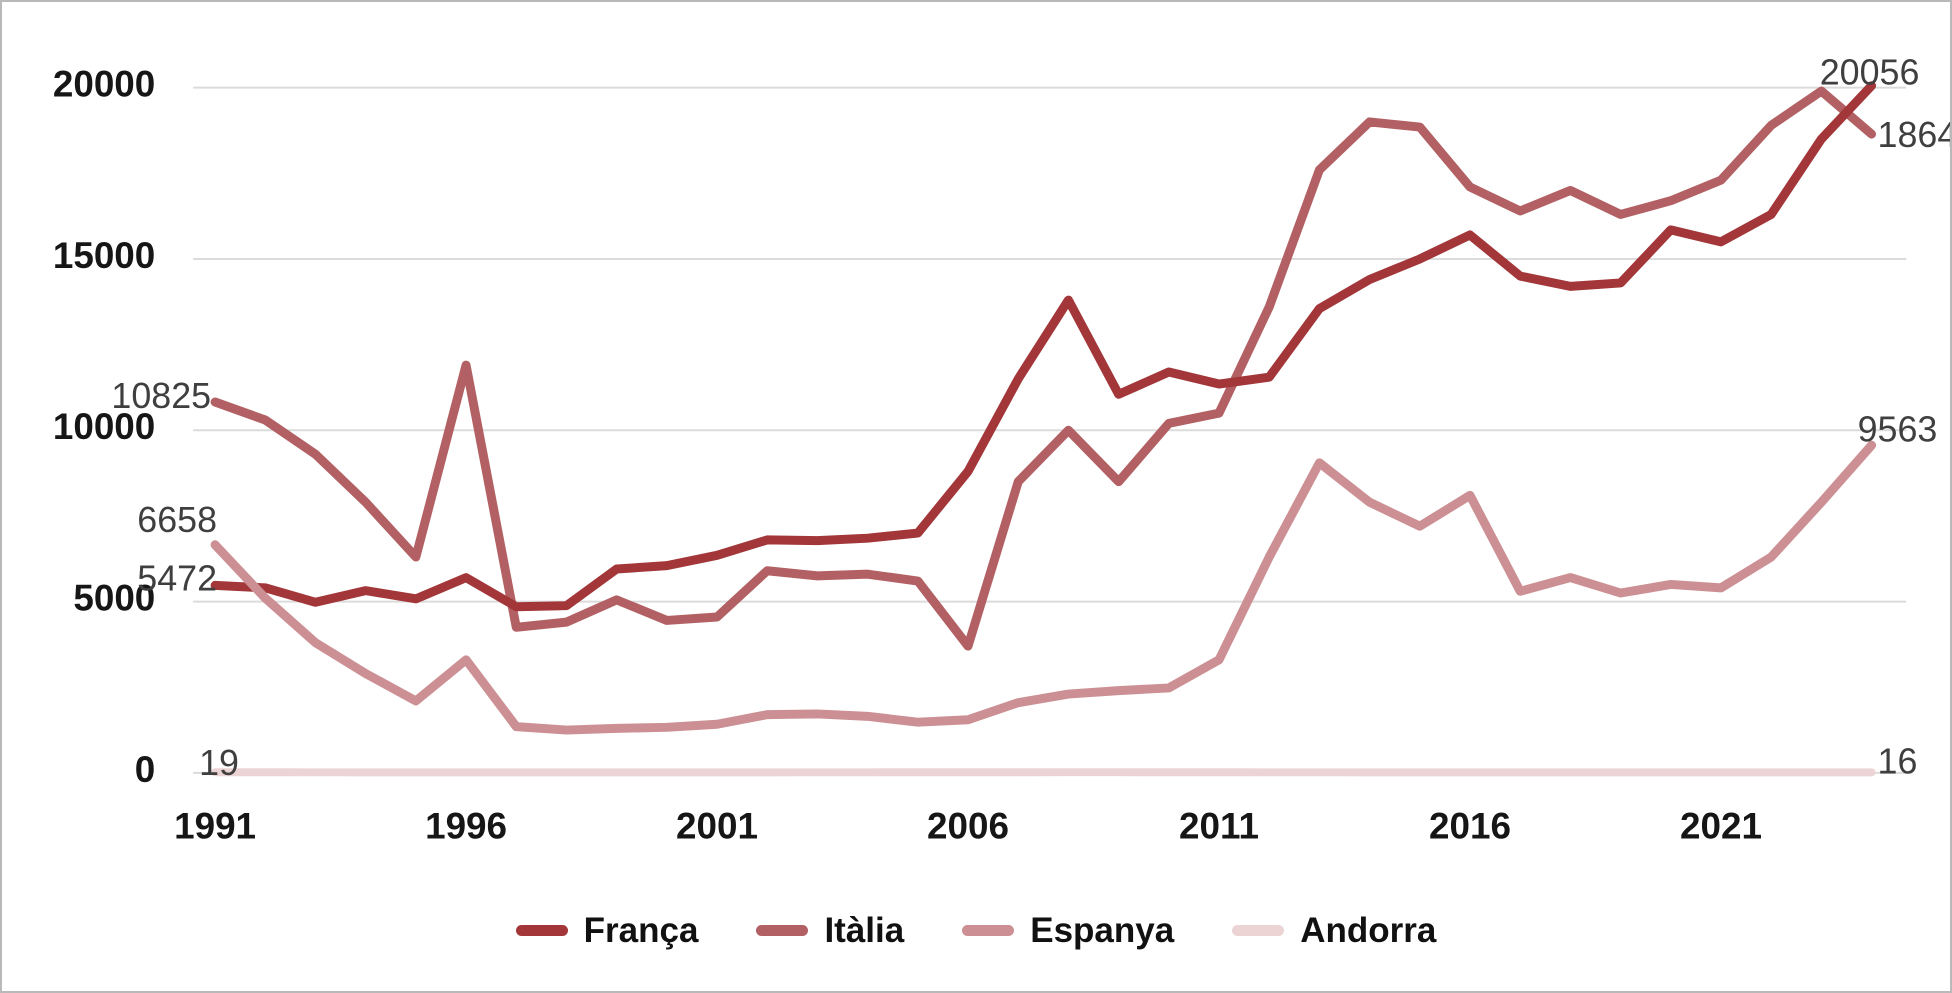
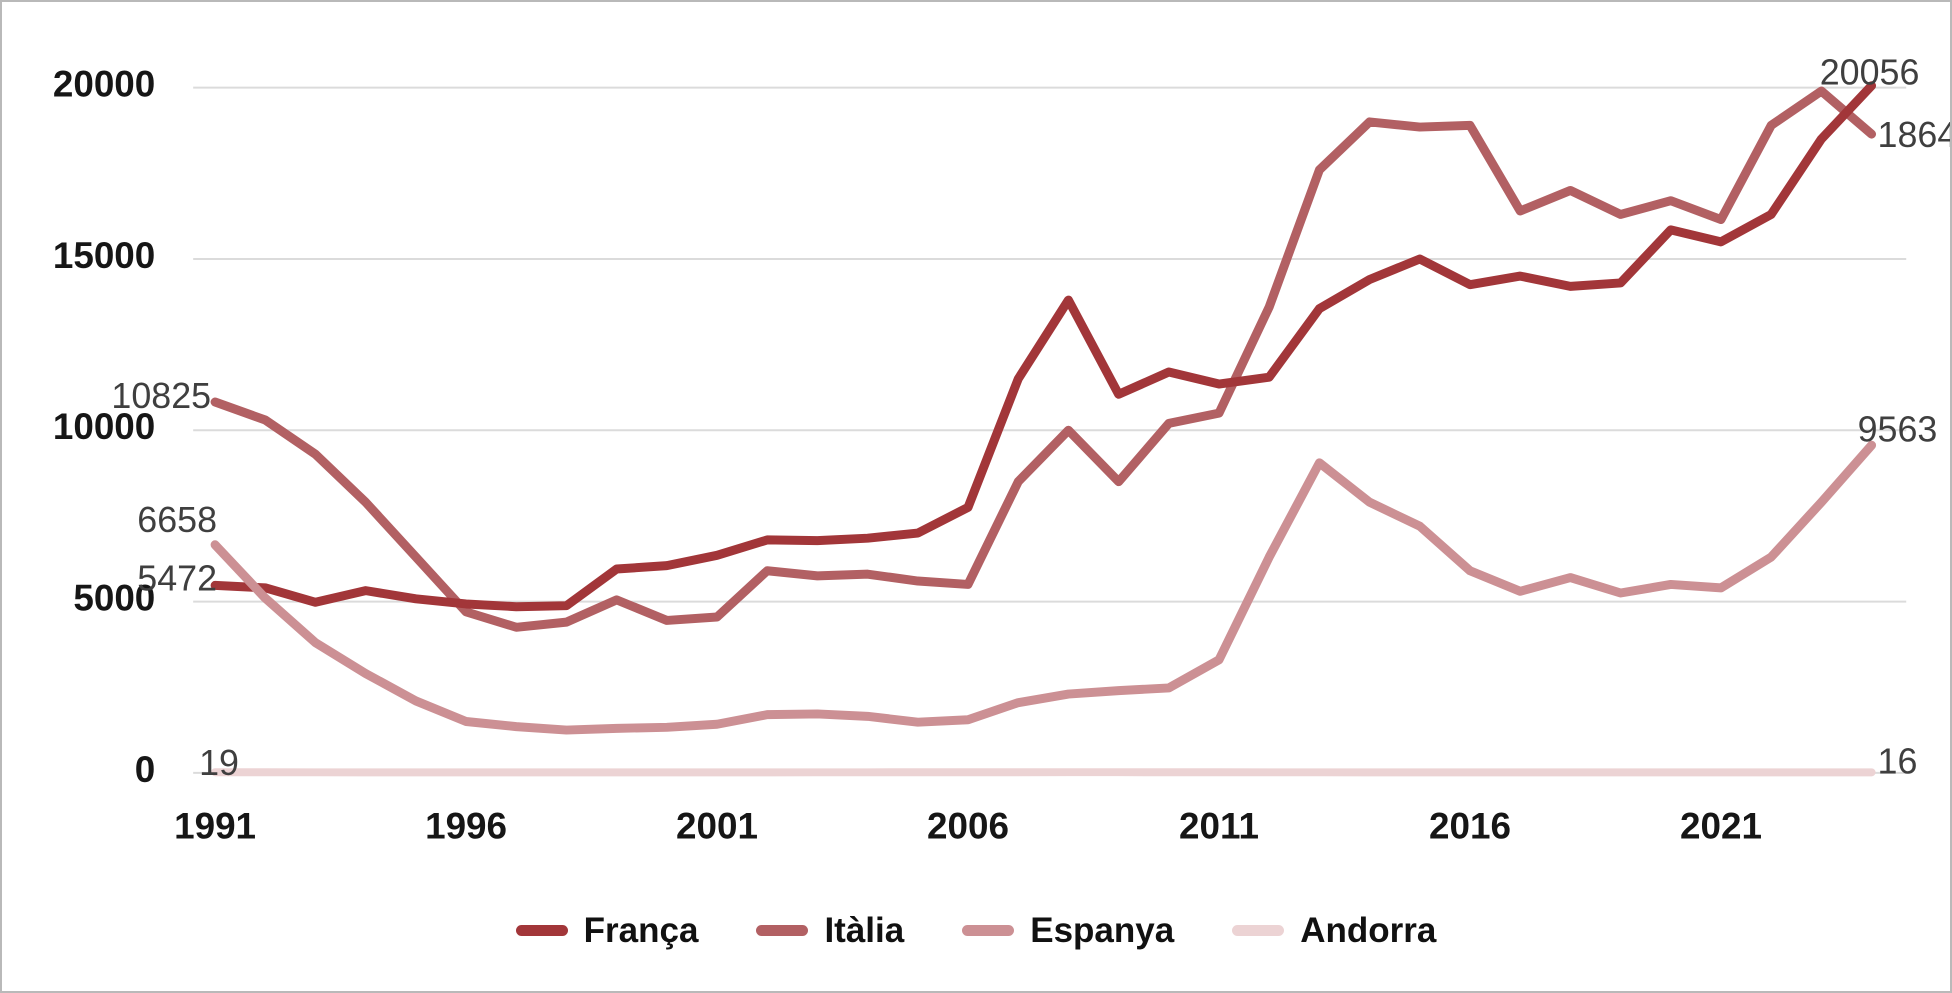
França/1996: 5700 -> 4900
Itàlia/1996: 11900 -> 4700
Espanya/1996: 3300 -> 1500
França/2006: 8800 -> 7800
Itàlia/2006: 3700 -> 5500
França/2016: 15700 -> 14200
Itàlia/2016: 17100 -> 18900
Espanya/2016: 8100 -> 5900
Itàlia/2021: 17300 -> 16200
